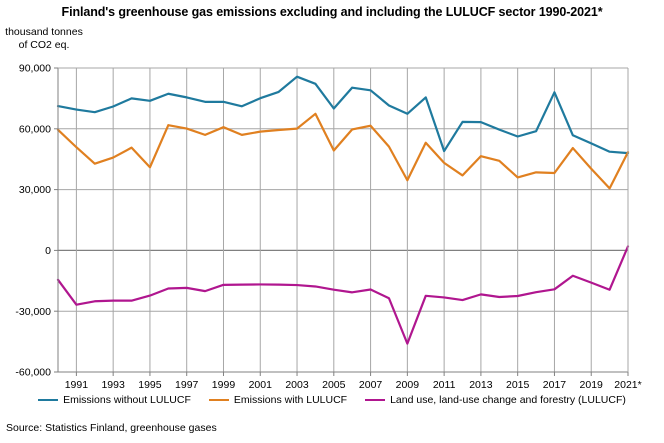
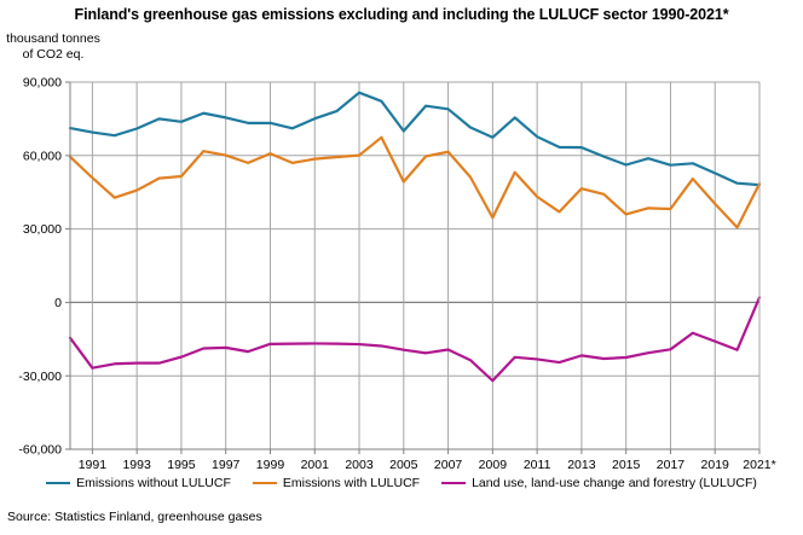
Emissions with LULUCF/1995: 41000 -> 52000
Land use, land-use change and forestry (LULUCF)/2009: -46000 -> -32000
Emissions without LULUCF/2011: 49000 -> 68000
Emissions without LULUCF/2017: 78000 -> 56000
